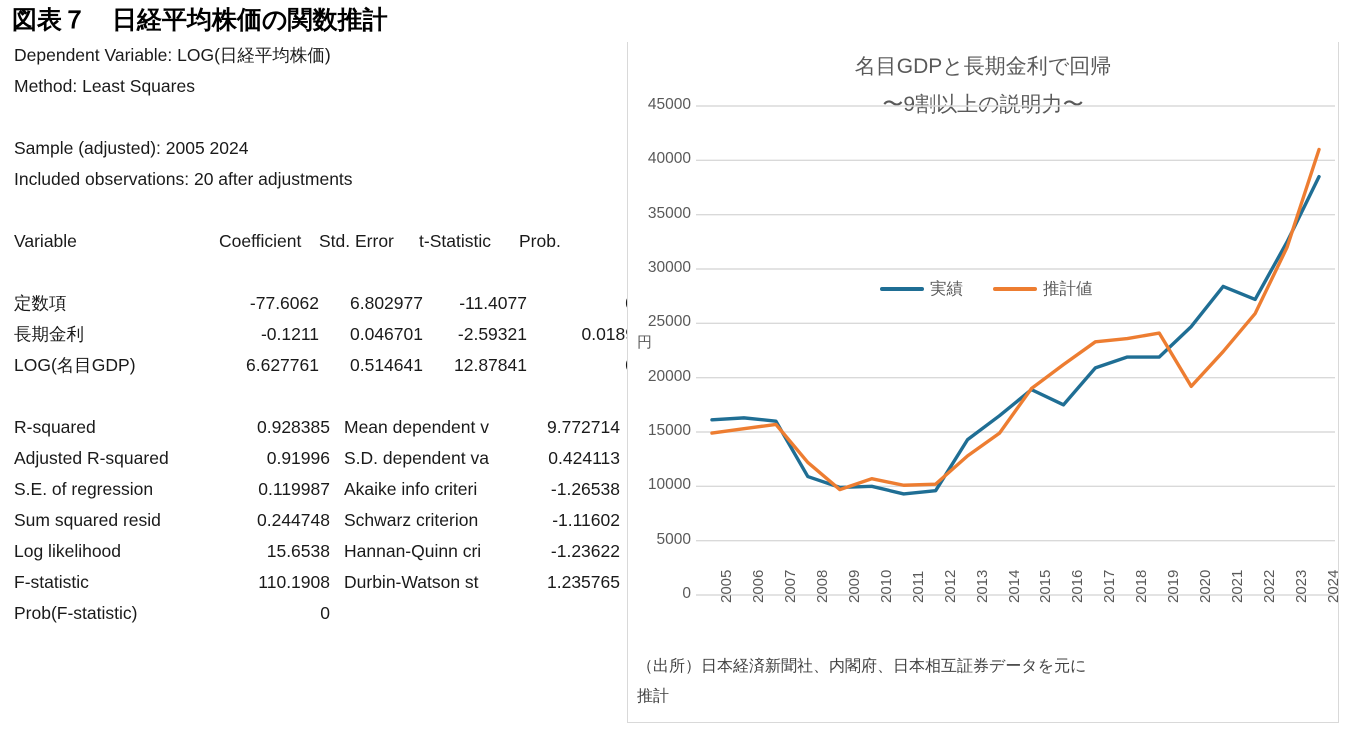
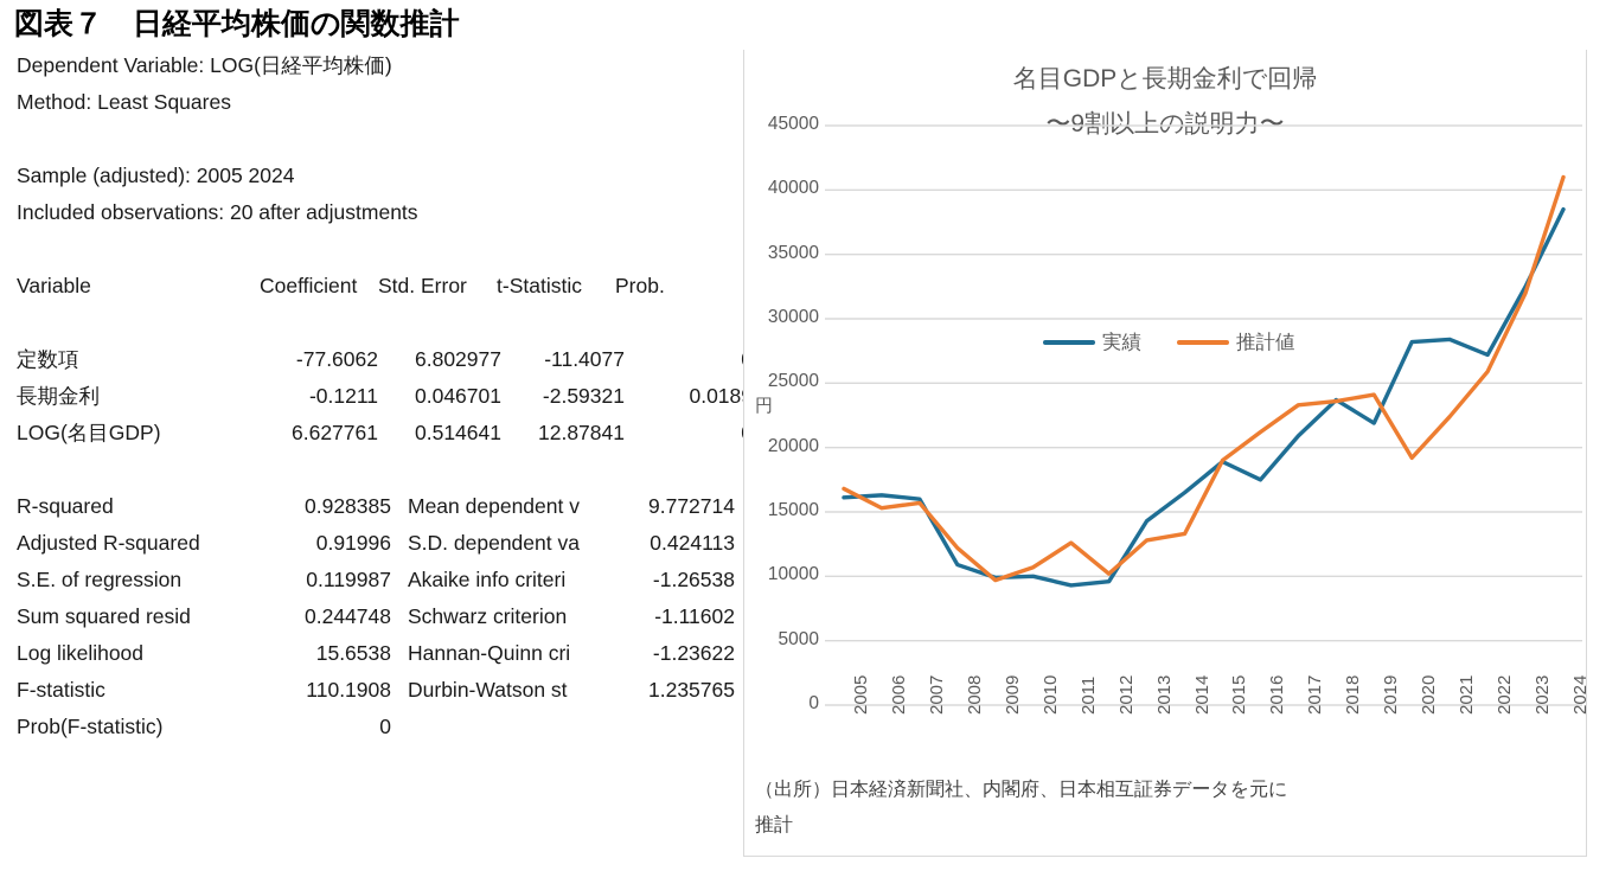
推計値/2005: 14900 -> 16800
推計値/2011: 10100 -> 12600
推計値/2014: 14900 -> 13300
実績/2018: 21900 -> 23700
実績/2020: 24700 -> 28200
